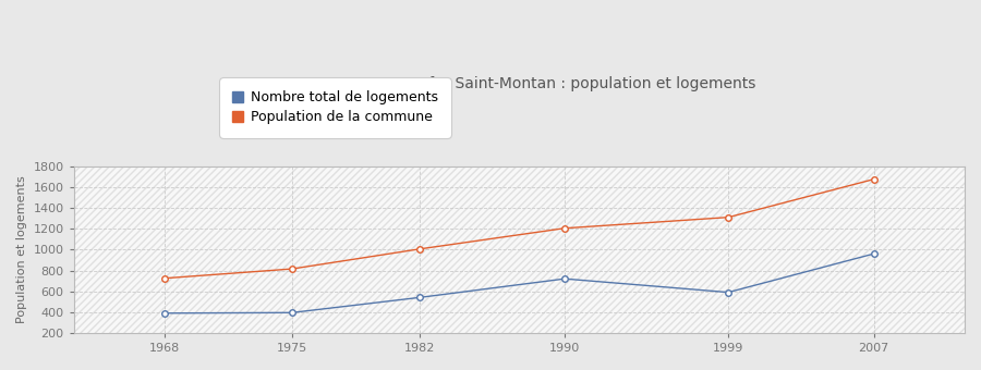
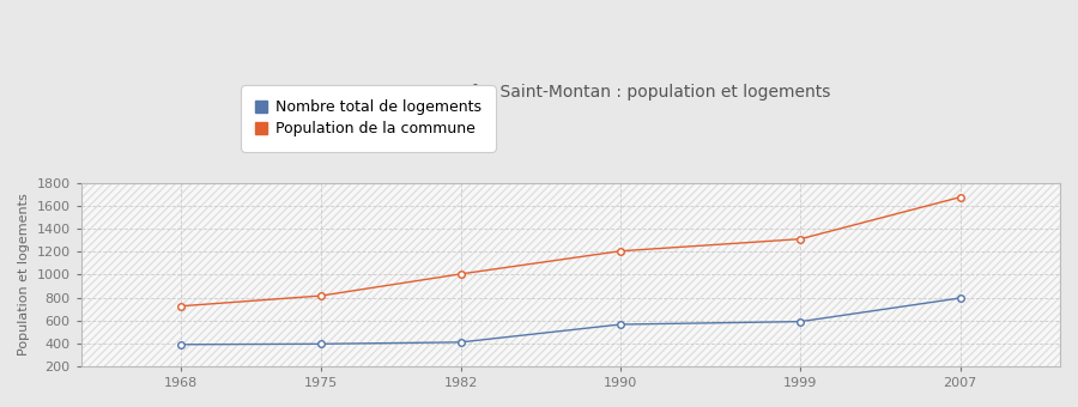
Nombre total de logements/1982: 540 -> 410
Nombre total de logements/1990: 720 -> 560
Nombre total de logements/2007: 960 -> 800
